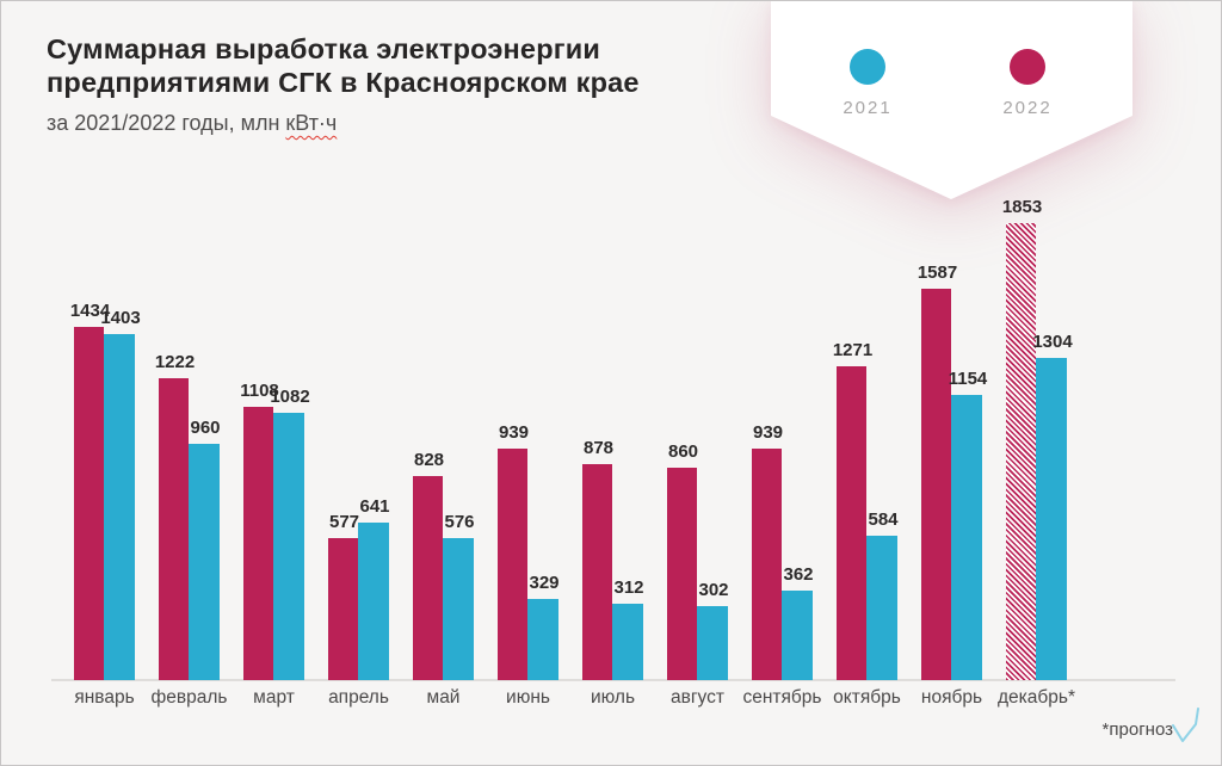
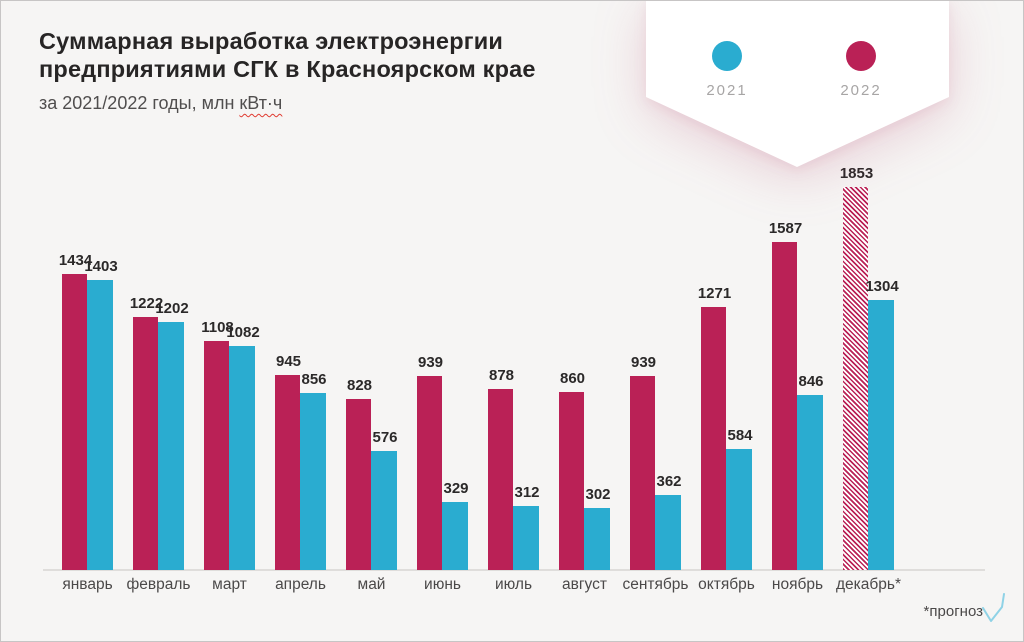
2021/февраль: 960 -> 1202
2022/апрель: 577 -> 945
2021/апрель: 641 -> 856
2021/ноябрь: 1154 -> 846
